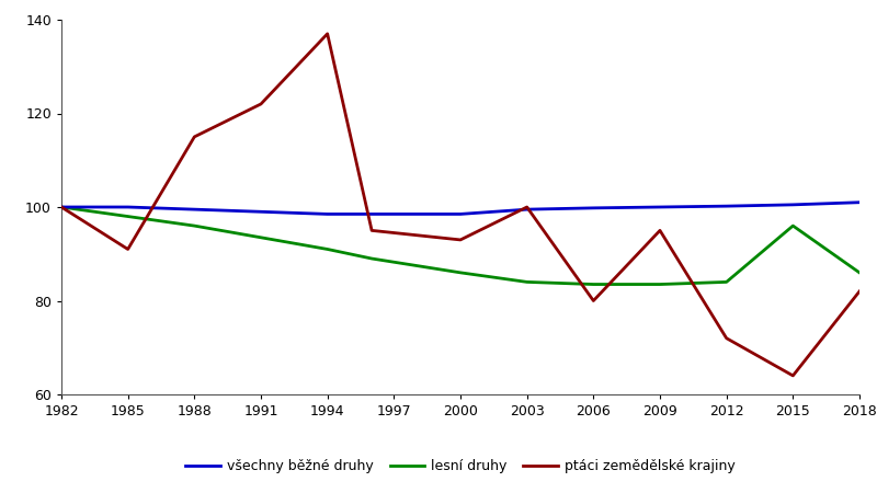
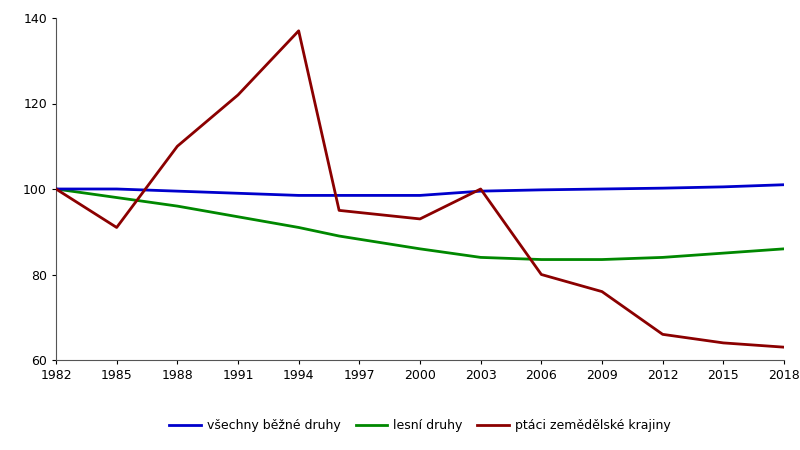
ptáci zemědělské krajiny/1988: 115 -> 110
ptáci zemědělské krajiny/2009: 95 -> 76
ptáci zemědělské krajiny/2012: 72 -> 66
lesní druhy/2015: 96.0 -> 85.0
ptáci zemědělské krajiny/2018: 82 -> 63
